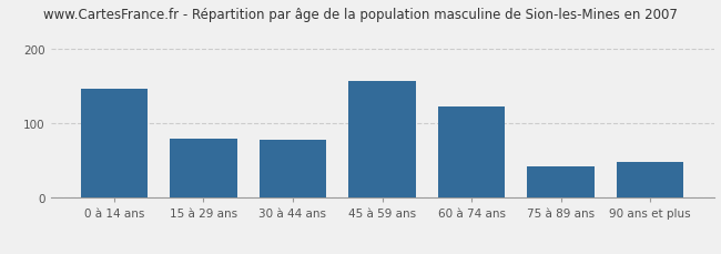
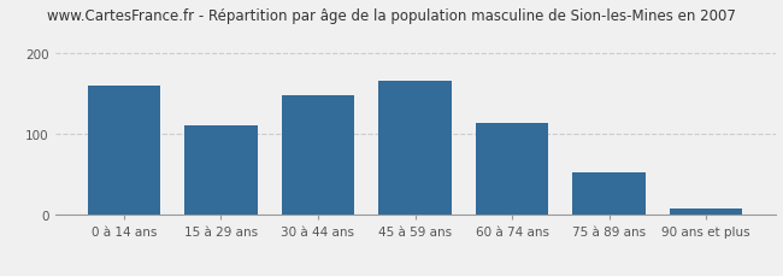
0 à 14 ans: 146 -> 160
15 à 29 ans: 80 -> 110
30 à 44 ans: 78 -> 148
45 à 59 ans: 156 -> 165
60 à 74 ans: 122 -> 114
75 à 89 ans: 42 -> 52
90 ans et plus: 48 -> 8
